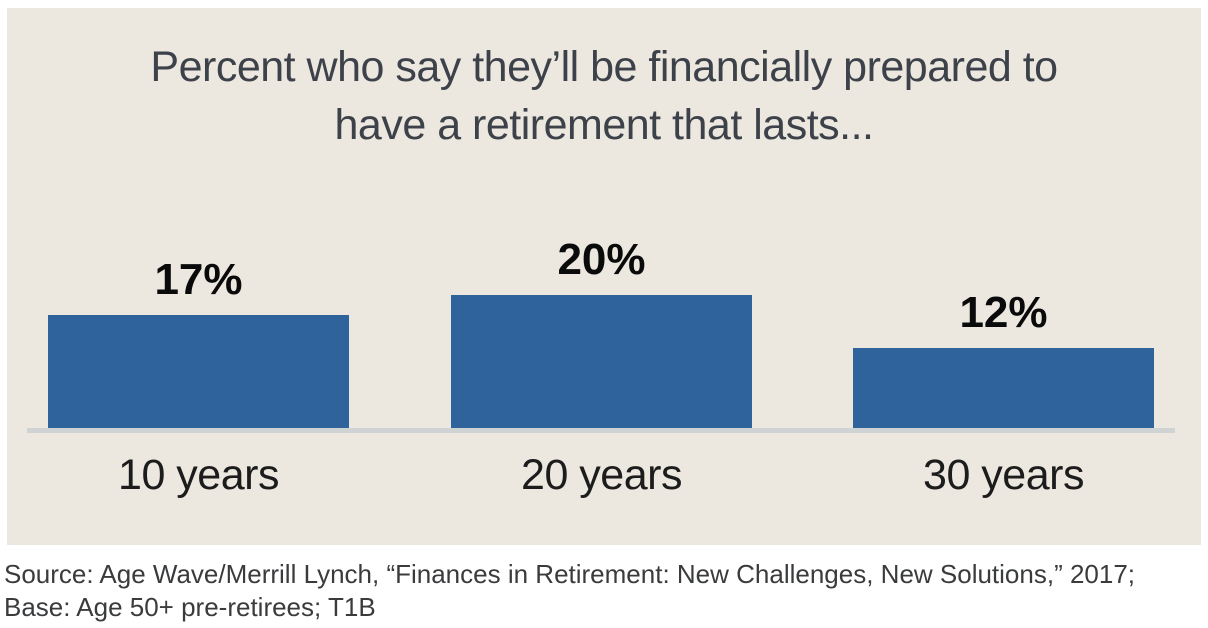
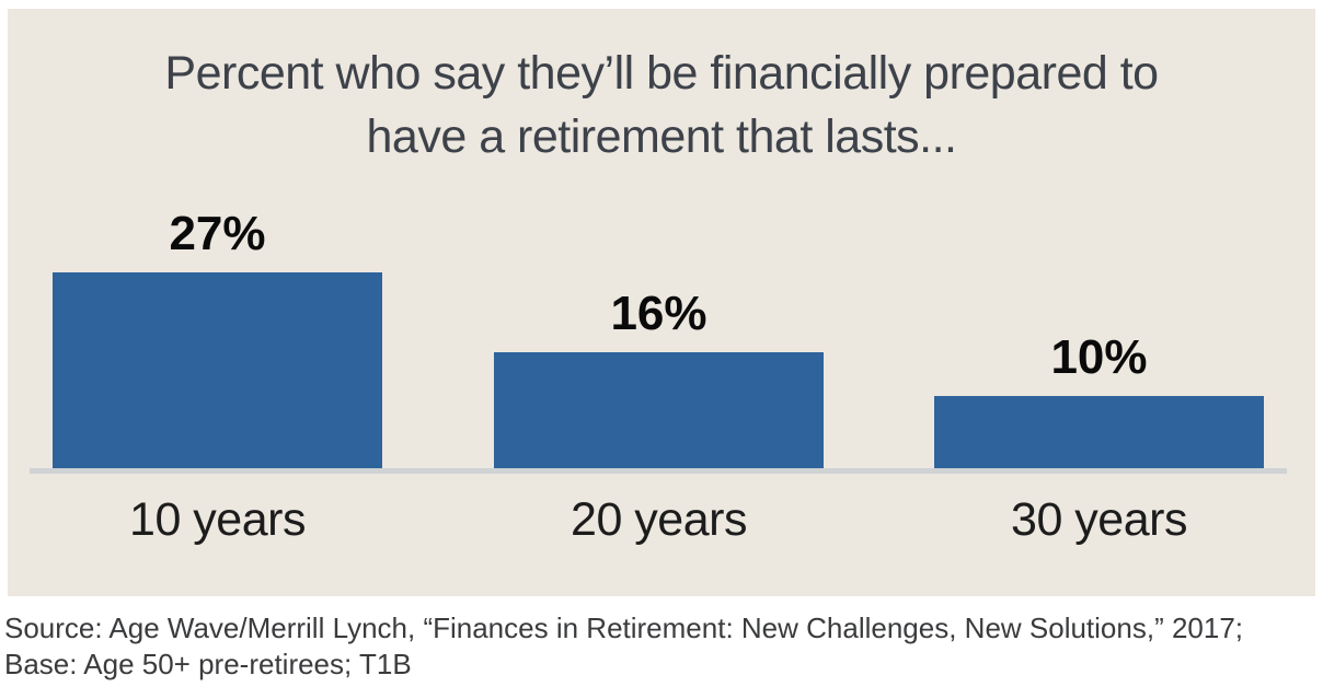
10 years: 17% -> 27%
20 years: 20% -> 16%
30 years: 12% -> 10%
